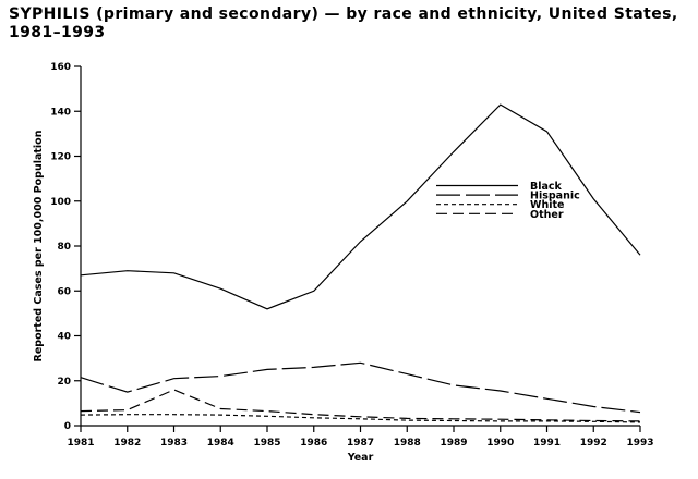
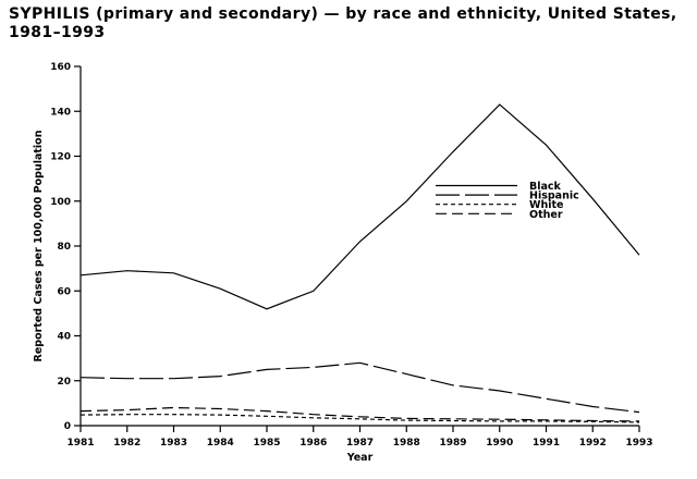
Hispanic/1982: 15 -> 21
Other/1983: 16 -> 8
Black/1991: 131 -> 125
